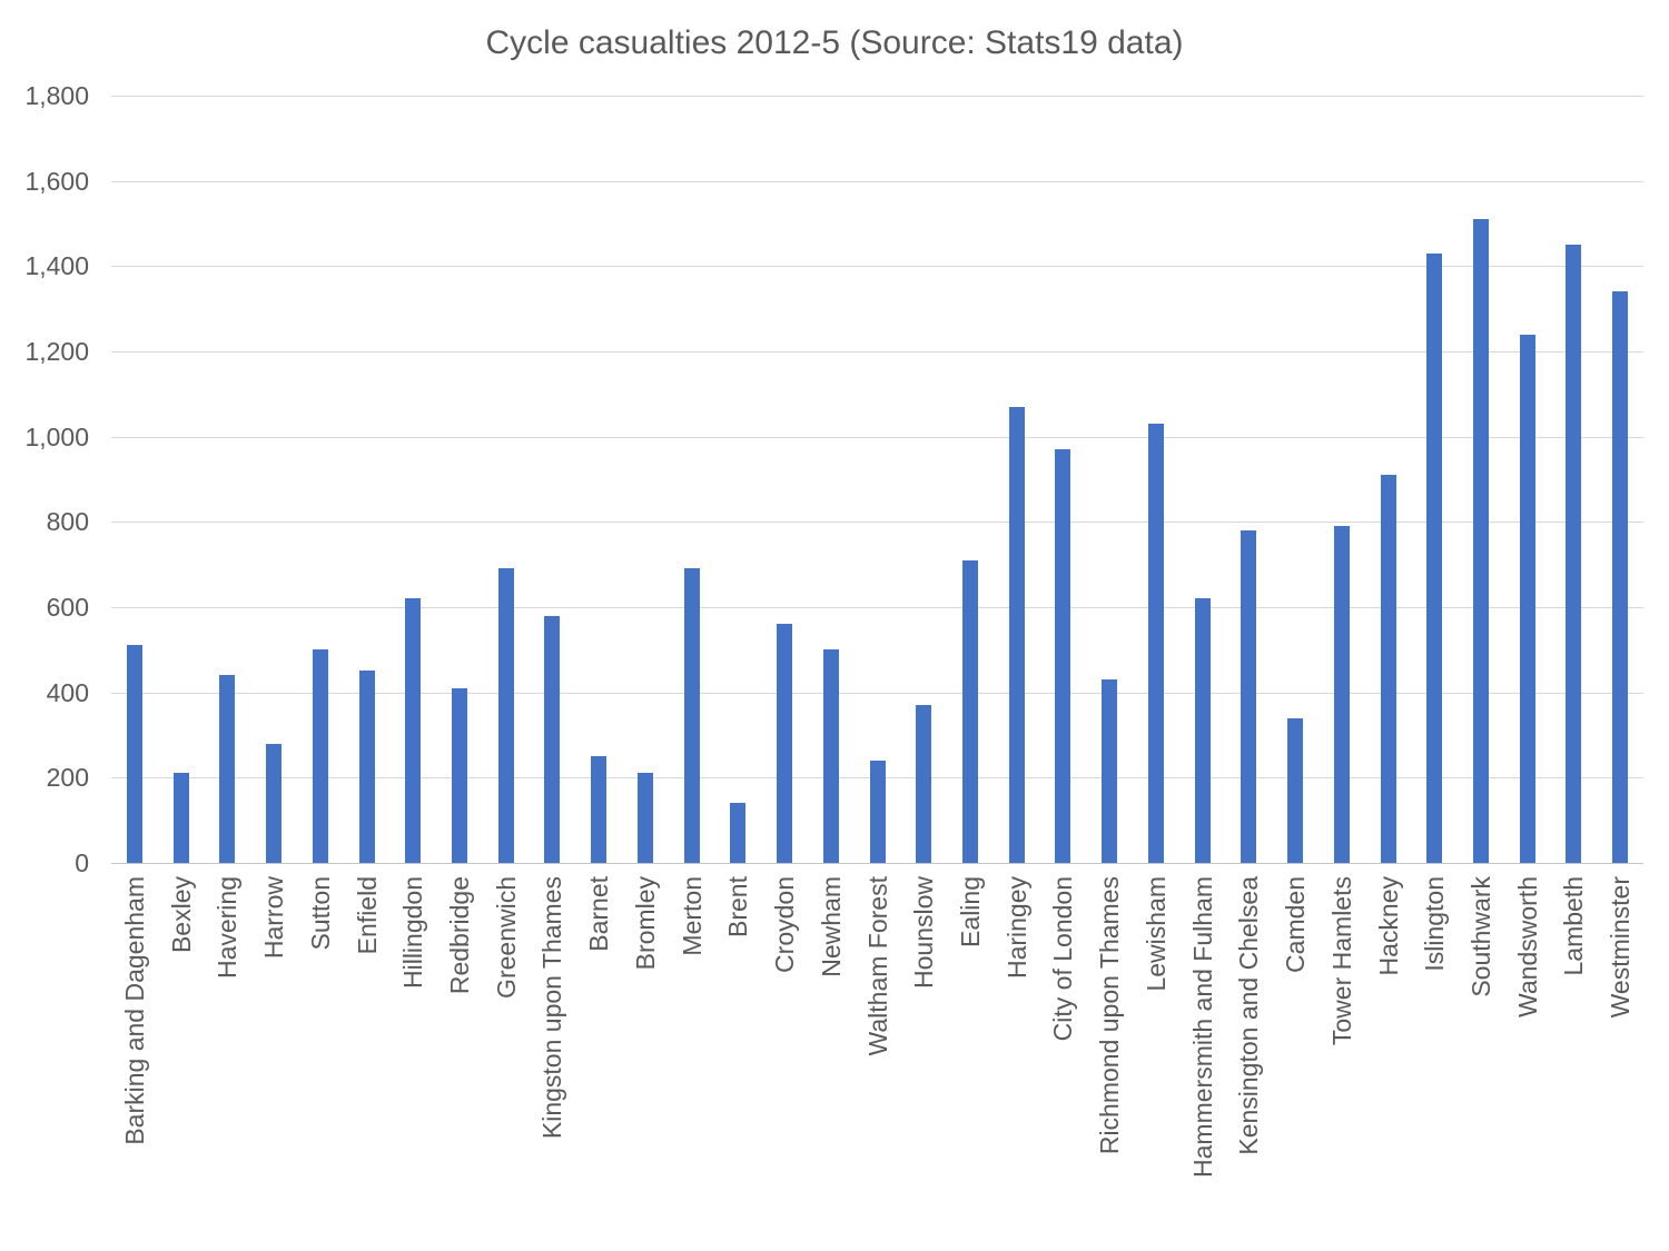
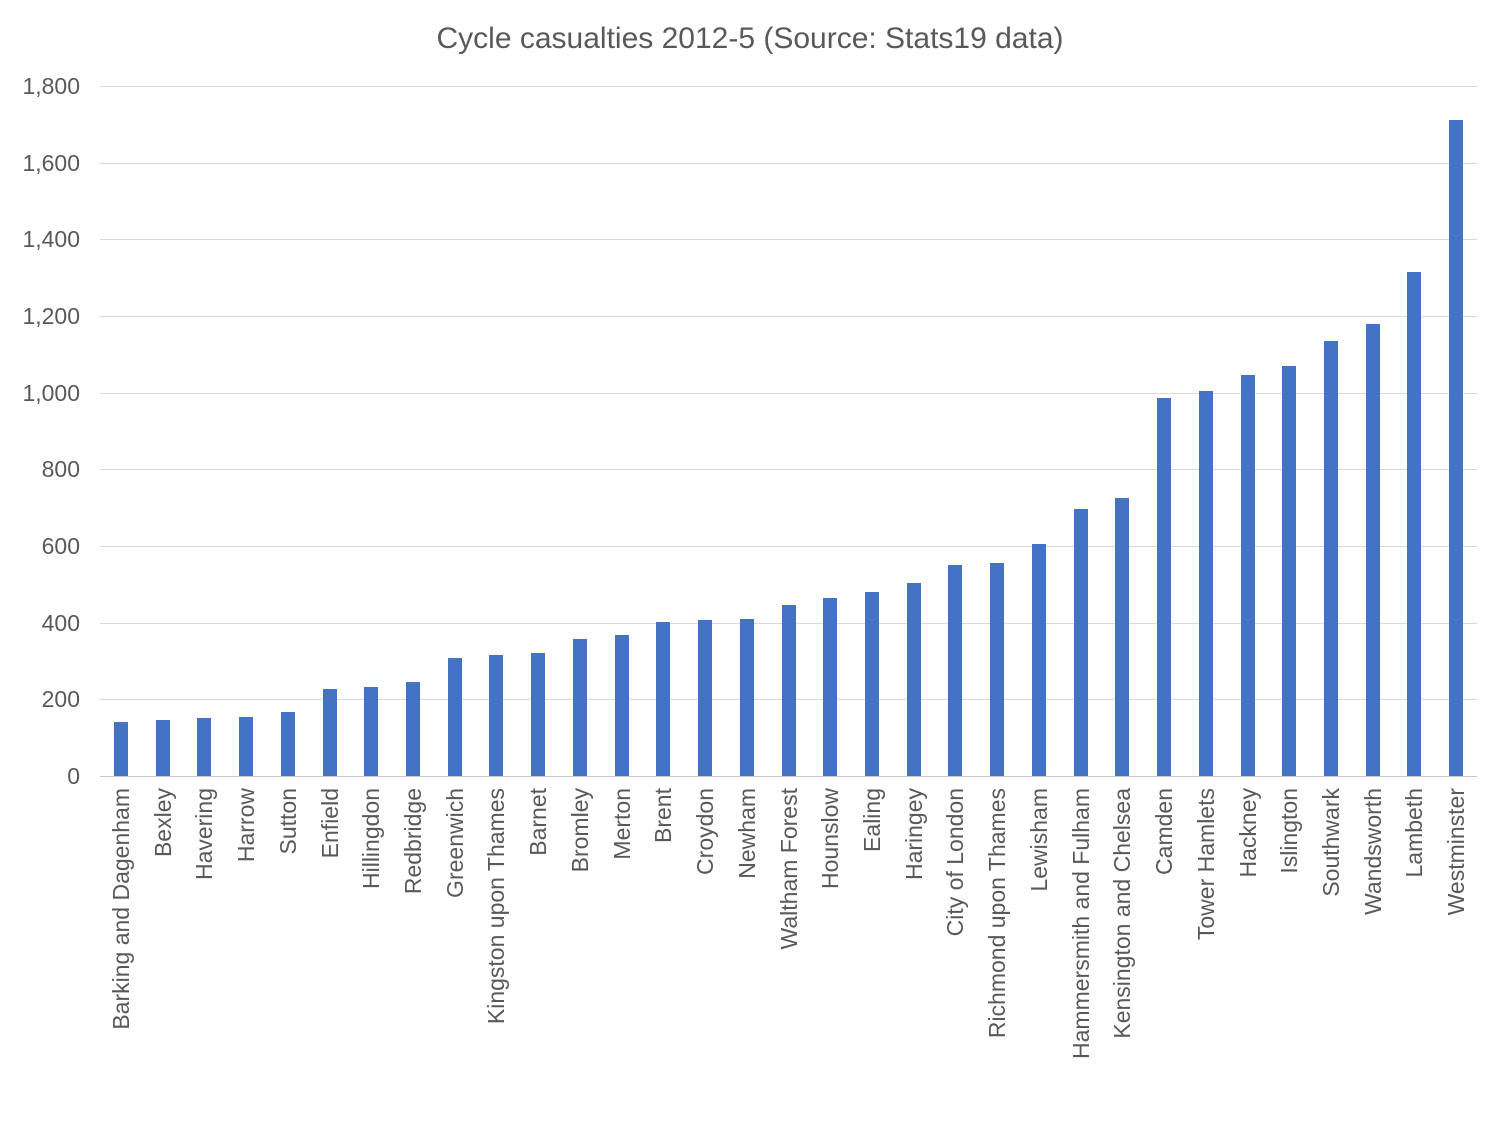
Barking and Dagenham: 510 -> 140
Bexley: 210 -> 150
Havering: 440 -> 150
Harrow: 280 -> 160
Sutton: 500 -> 170
Enfield: 450 -> 230
Hillingdon: 620 -> 230
Redbridge: 410 -> 240
Greenwich: 690 -> 310
Kingston upon Thames: 580 -> 320
Barnet: 250 -> 320
Bromley: 210 -> 360
Merton: 690 -> 370
Brent: 140 -> 400
Croydon: 560 -> 410
Newham: 500 -> 410
Waltham Forest: 240 -> 450
Hounslow: 370 -> 460
Ealing: 710 -> 480
Haringey: 1070 -> 500
City of London: 970 -> 550
Richmond upon Thames: 430 -> 560
Lewisham: 1030 -> 600
Hammersmith and Fulham: 620 -> 700
Kensington and Chelsea: 780 -> 720
Camden: 340 -> 980
Tower Hamlets: 790 -> 1000
Hackney: 910 -> 1050
Islington: 1430 -> 1070
Southwark: 1510 -> 1130
Wandsworth: 1240 -> 1180
Lambeth: 1450 -> 1310
Westminster: 1340 -> 1710
